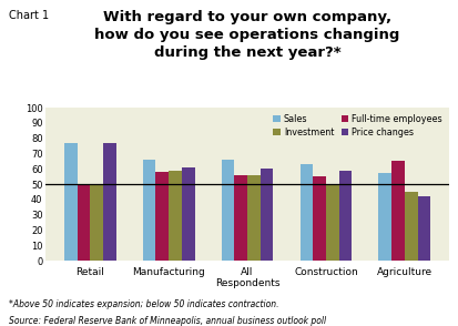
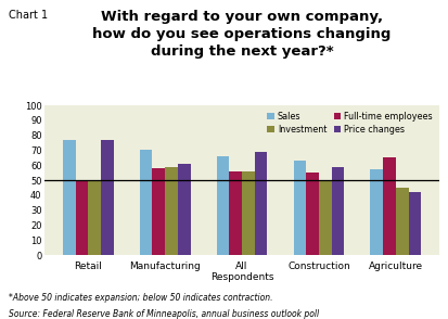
Sales/Manufacturing: 66 -> 70
Price changes/All Respondents: 60 -> 69
